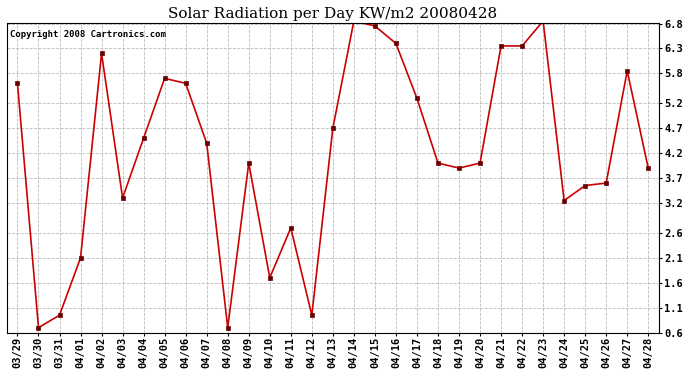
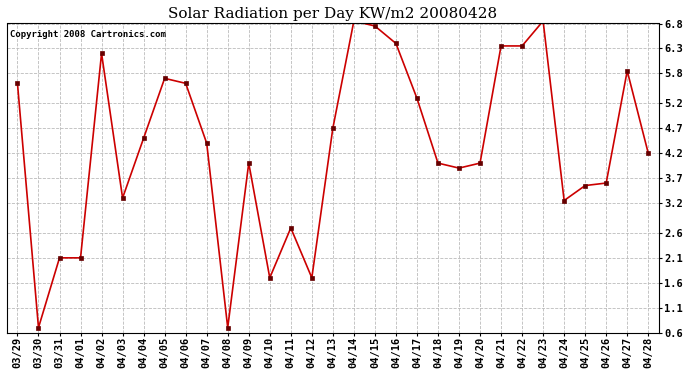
03/31: 0.95 -> 2.10
04/12: 0.95 -> 1.70
04/28: 3.90 -> 4.20
